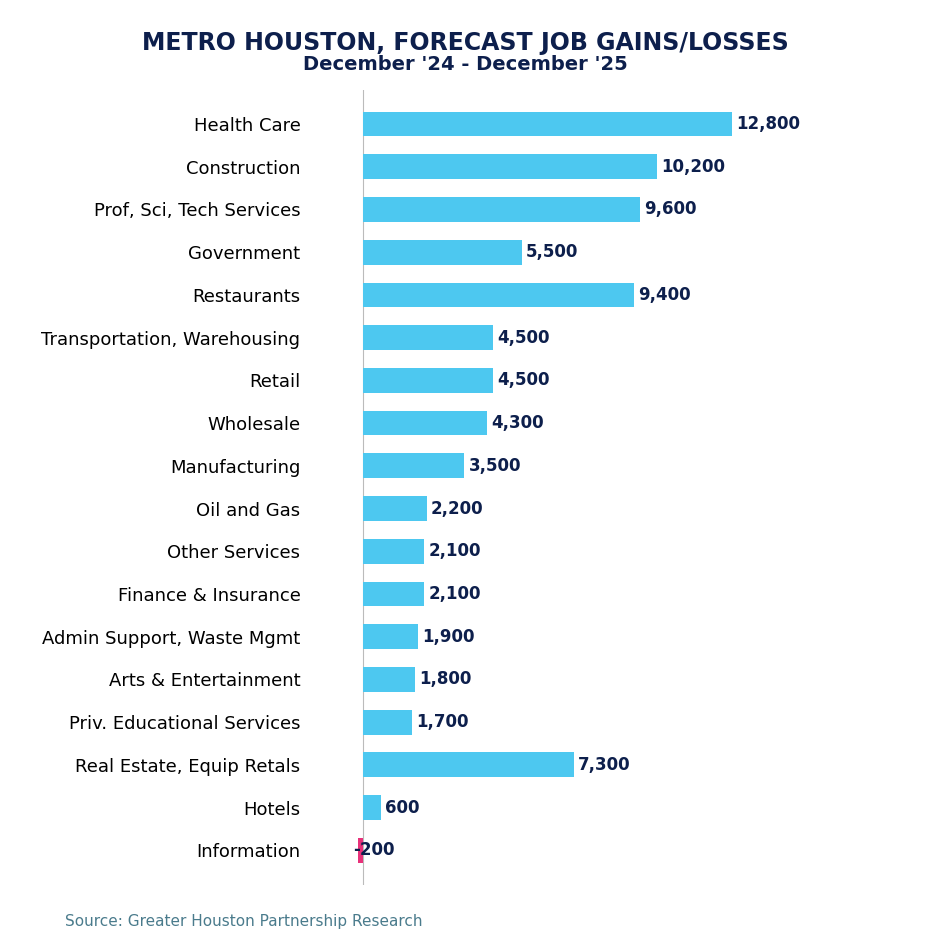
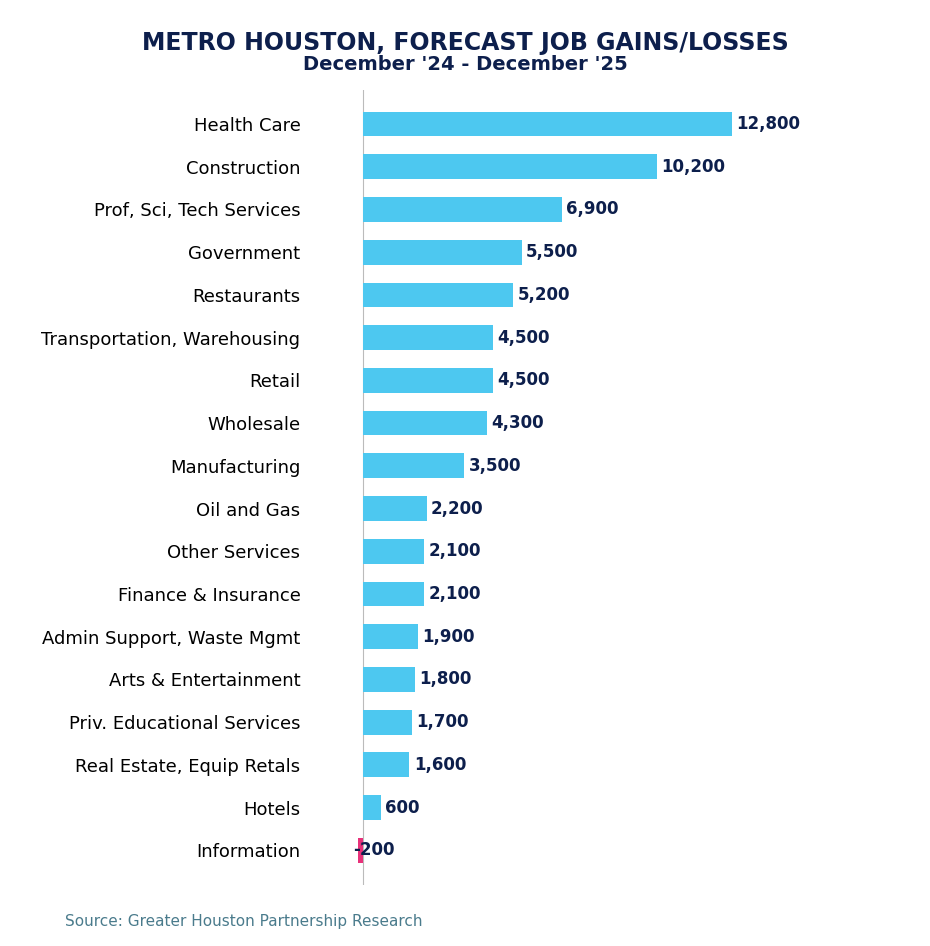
Prof, Sci, Tech Services: 9,600 -> 6,900
Restaurants: 9,400 -> 5,200
Real Estate, Equip Retals: 7,300 -> 1,600
